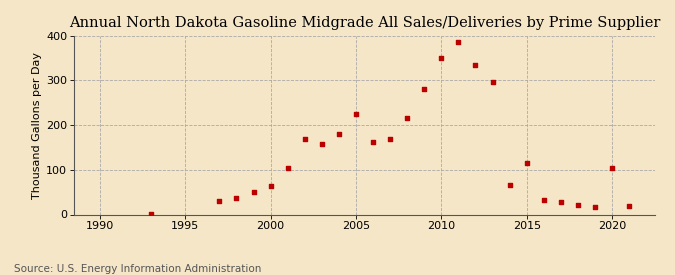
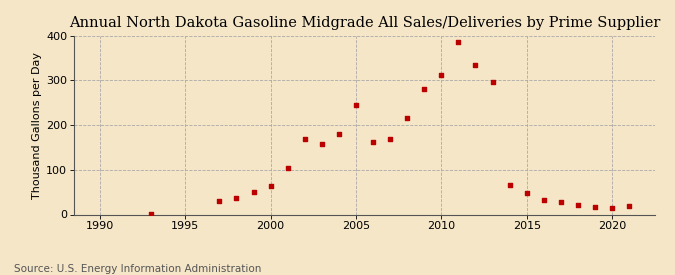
2005: 225 -> 244
2010: 350 -> 312
2015: 115 -> 48
2020: 105 -> 15
